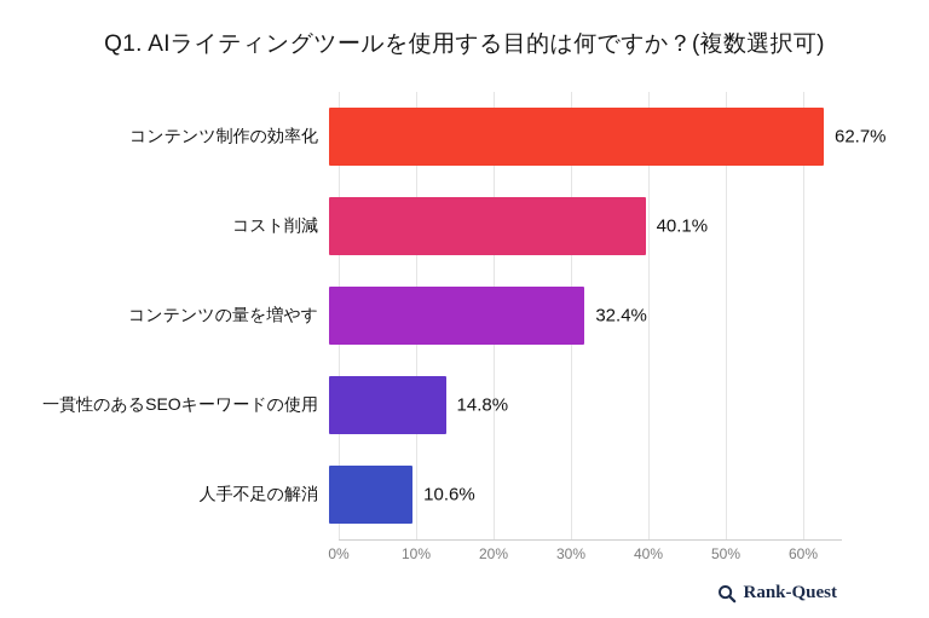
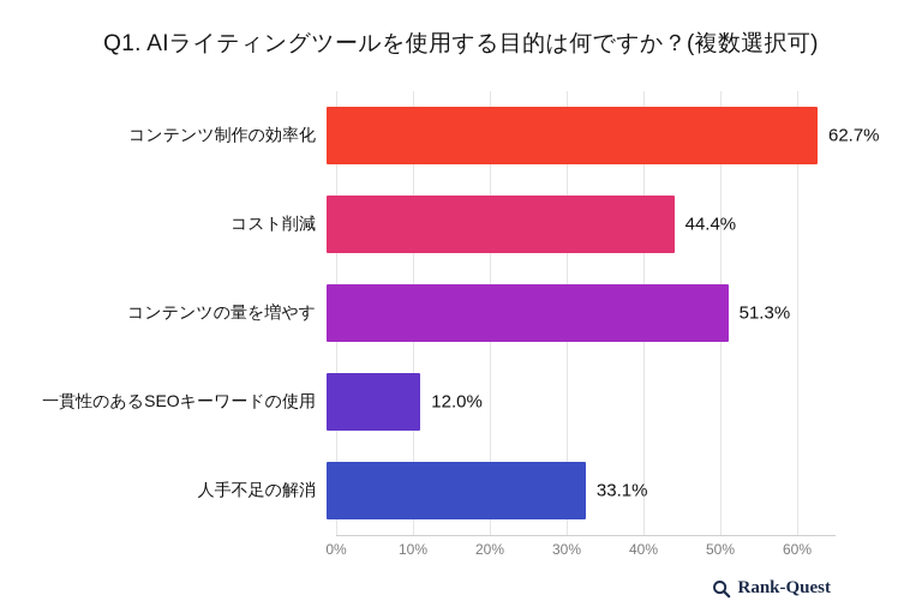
コスト削減: 40.1% -> 44.4%
コンテンツの量を増やす: 32.4% -> 51.3%
一貫性のあるSEOキーワードの使用: 14.8% -> 12.0%
人手不足の解消: 10.6% -> 33.1%
